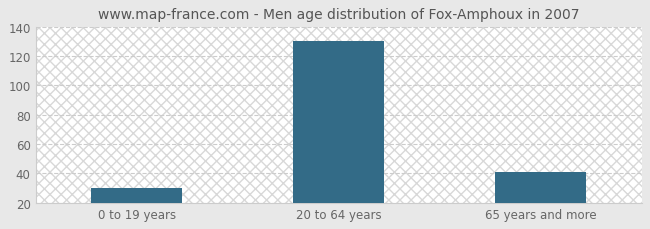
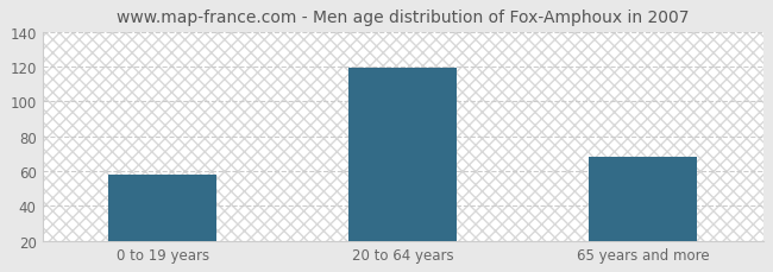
0 to 19 years: 30 -> 58
20 to 64 years: 130 -> 119
65 years and more: 41 -> 68
